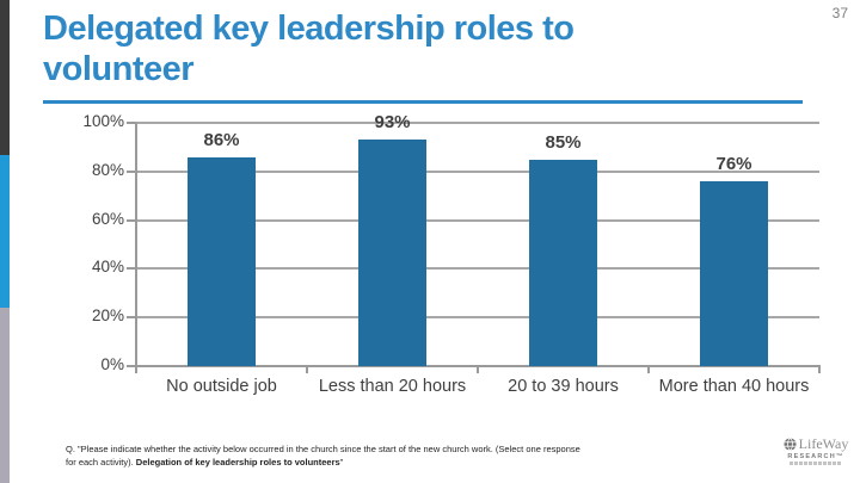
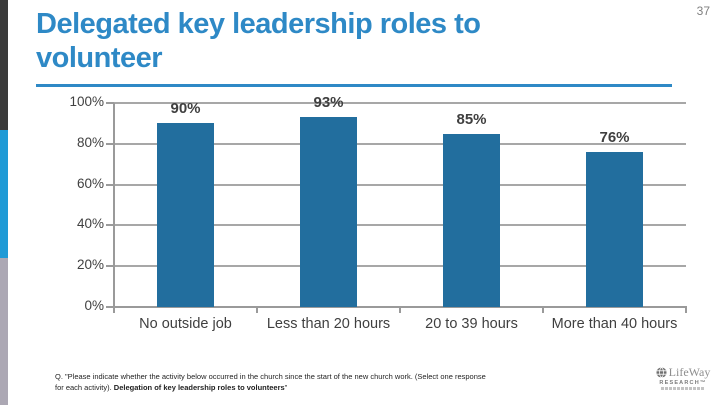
No outside job: 86% -> 90%
